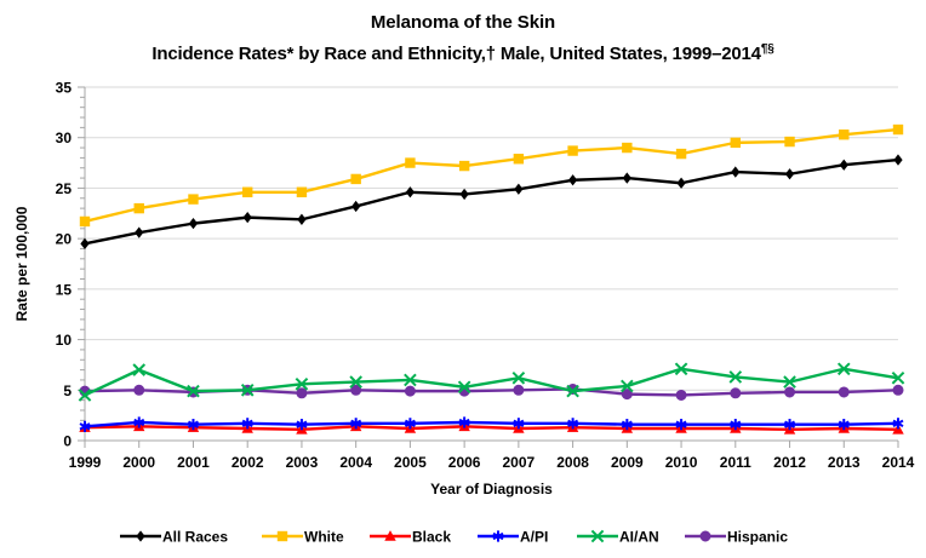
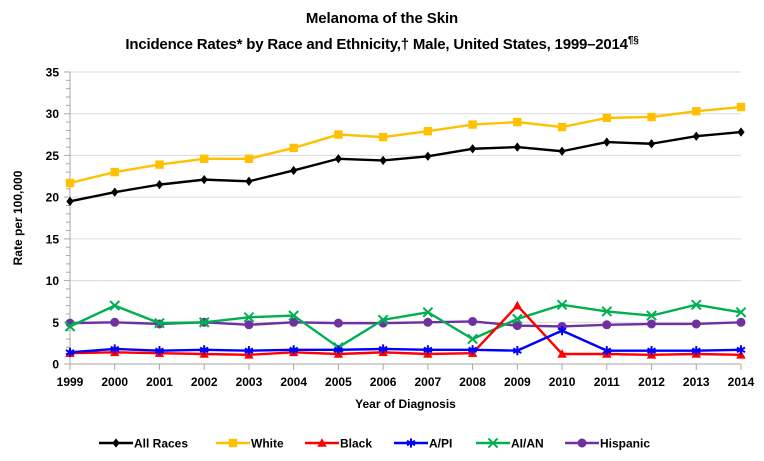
AI/AN/2005: 6 -> 2
AI/AN/2008: 5 -> 3
Black/2009: 1 -> 7
A/PI/2010: 2 -> 4
